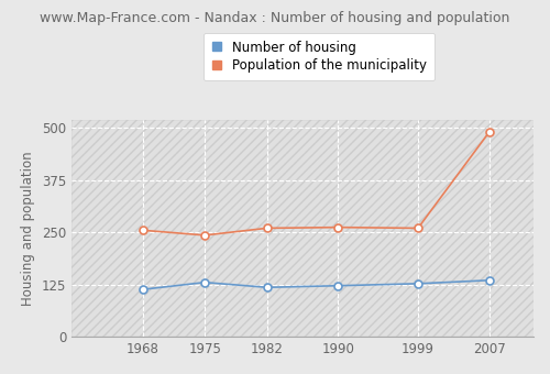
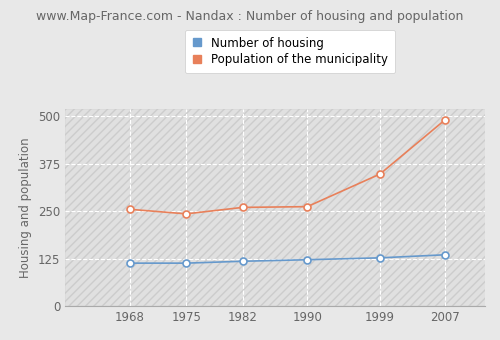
Number of housing/1975: 130 -> 113
Population of the municipality/1999: 260 -> 348
